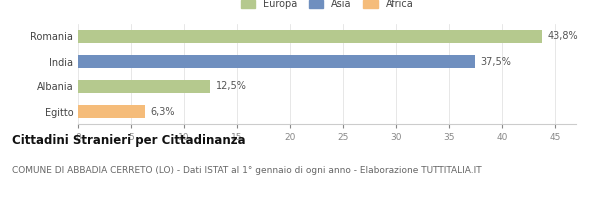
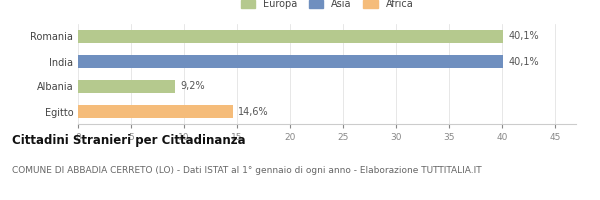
Romania: 43,8% -> 40,1%
India: 37,5% -> 40,1%
Albania: 12,5% -> 9,2%
Egitto: 6,3% -> 14,6%
